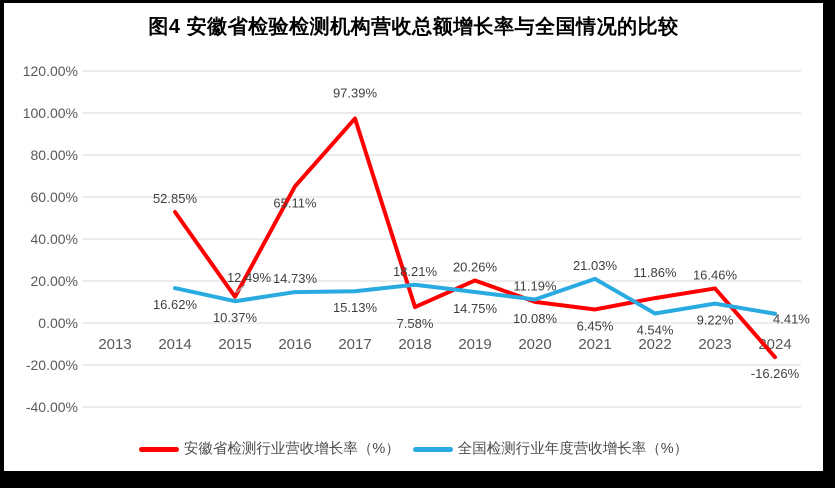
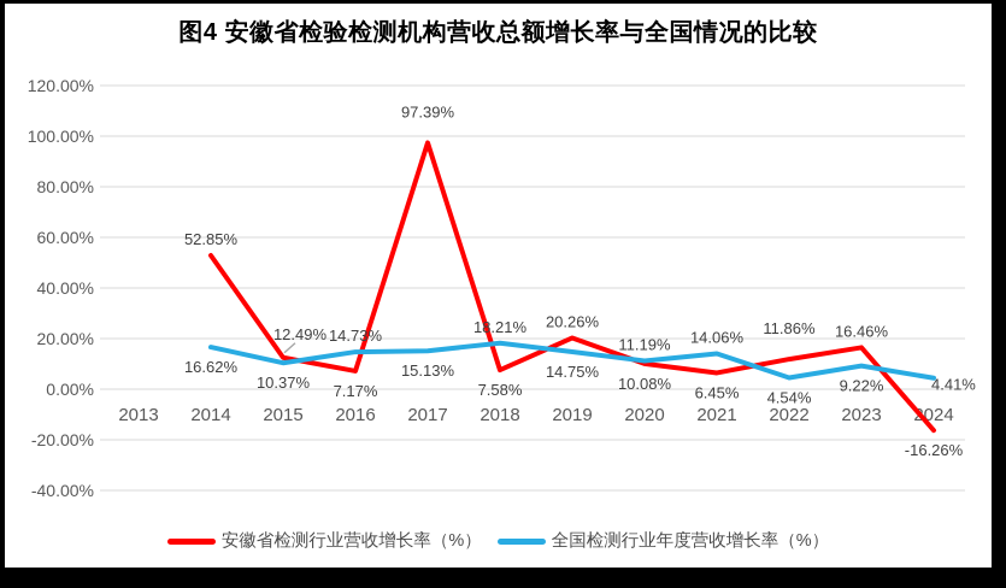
安徽省检测行业营收增长率（%）/2016: 65.11% -> 7.17%
全国检测行业年度营收增长率（%）/2021: 21.03% -> 14.06%
